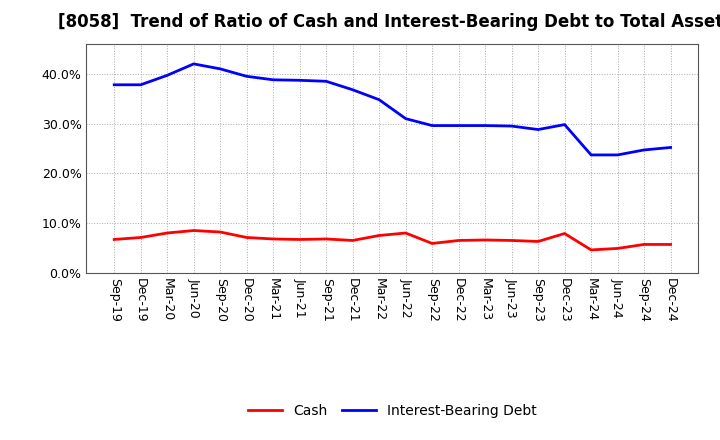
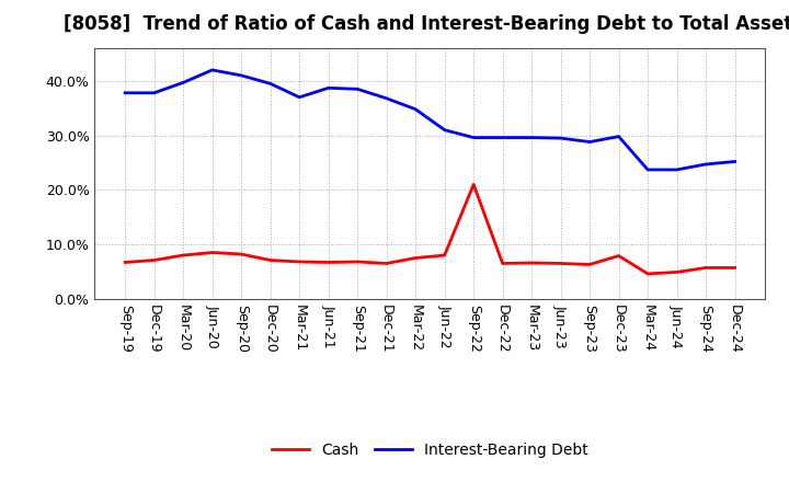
Interest-Bearing Debt/Mar-21: 38.8% -> 37.0%
Cash/Sep-22: 5.9% -> 21.0%
